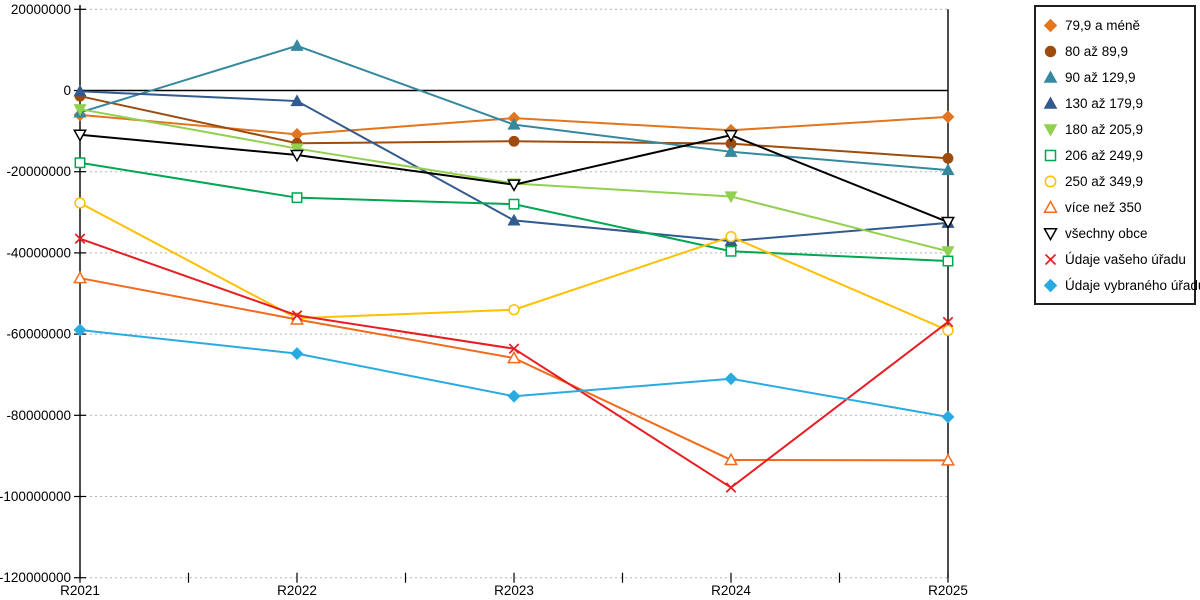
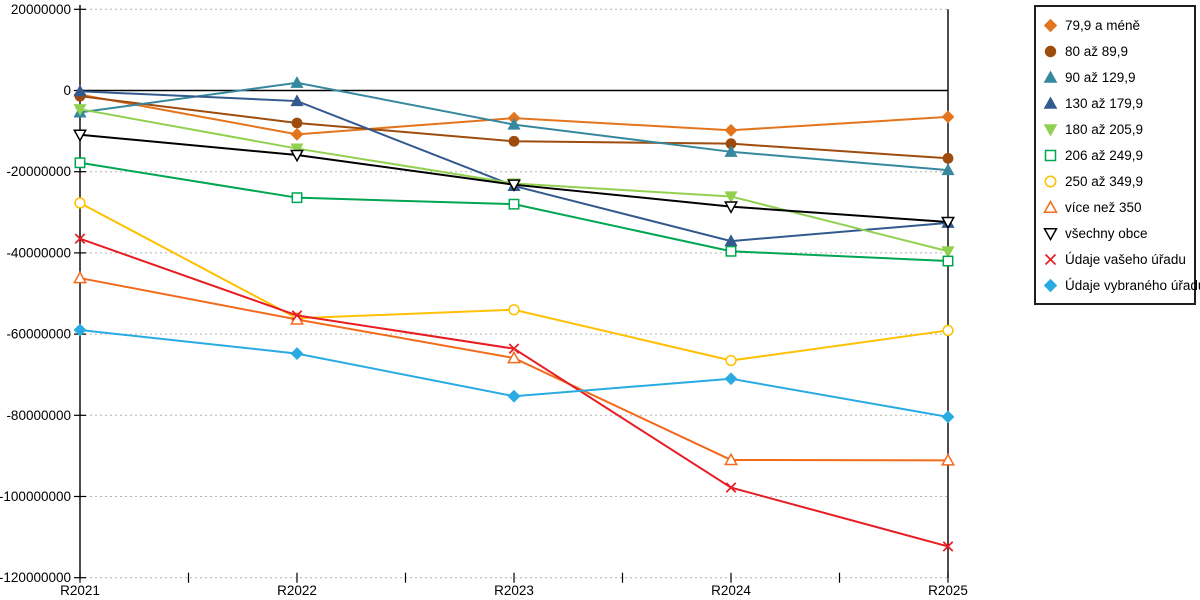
79,9 a méně/R2021: -6000000 -> -1000000
80 až 89,9/R2022: -13000000 -> -8000000
90 až 129,9/R2022: 11000000 -> 2000000
130 až 179,9/R2023: -32000000 -> -24000000
250 až 349,9/R2024: -36000000 -> -66000000
všechny obce/R2024: -11000000 -> -29000000
Údaje vašeho úřadu/R2025: -57000000 -> -112000000
